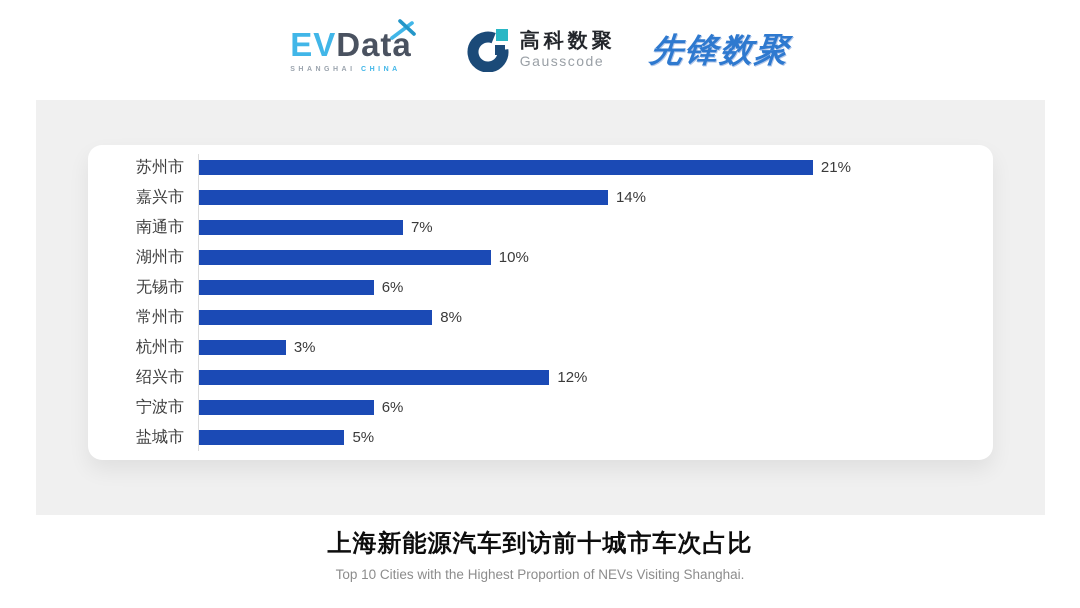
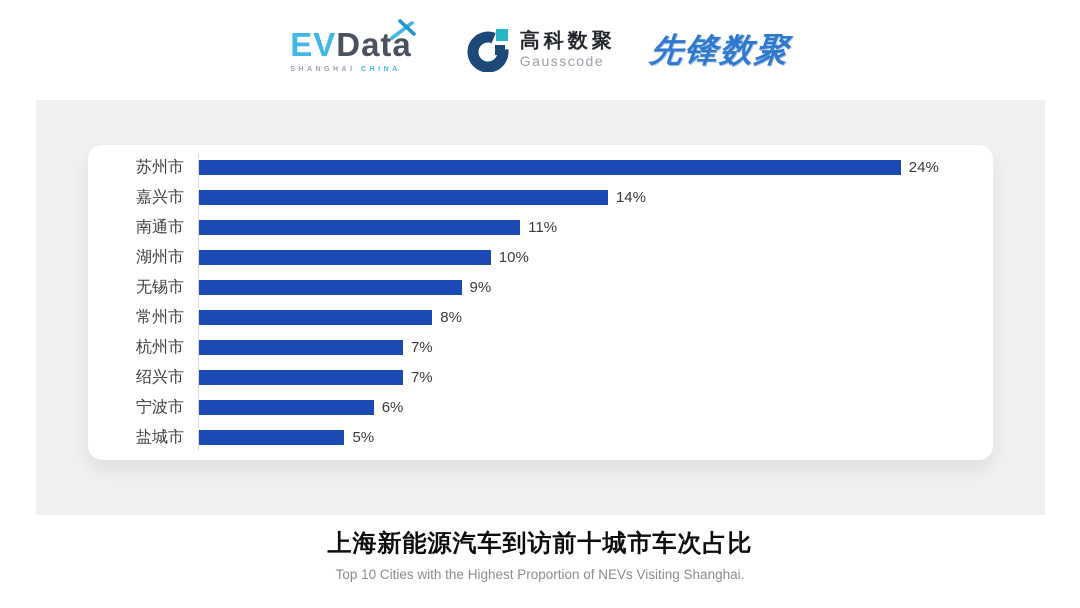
苏州市: 21% -> 24%
南通市: 7% -> 11%
无锡市: 6% -> 9%
杭州市: 3% -> 7%
绍兴市: 12% -> 7%
